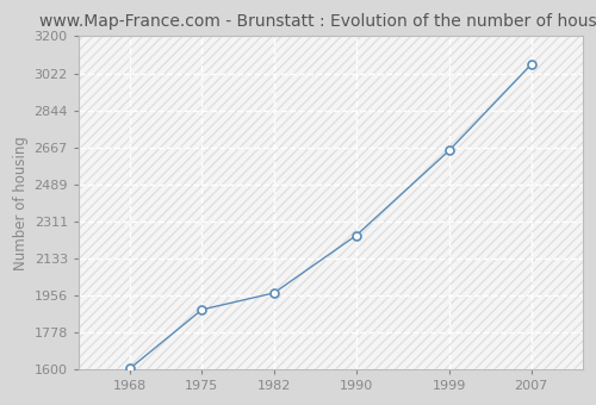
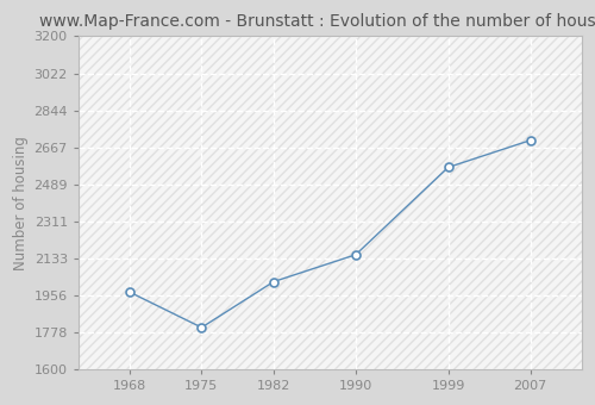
1968: 1600 -> 1970
1975: 1890 -> 1800
1982: 1970 -> 2020
1990: 2240 -> 2150
1999: 2650 -> 2570
2007: 3060 -> 2700
